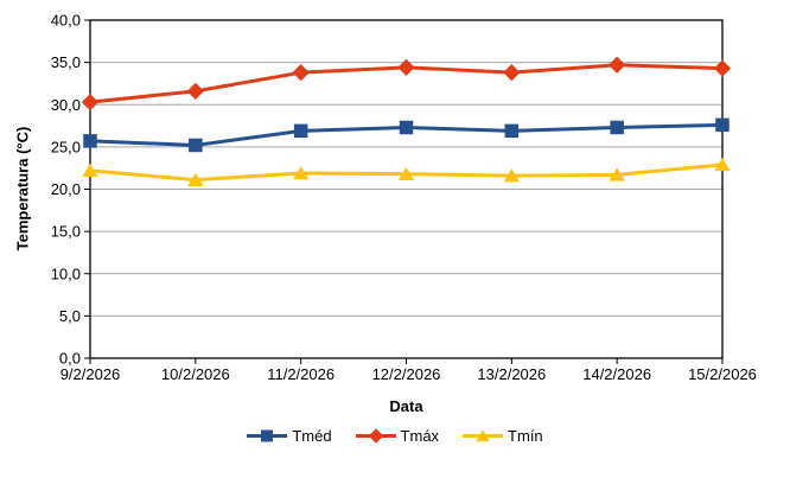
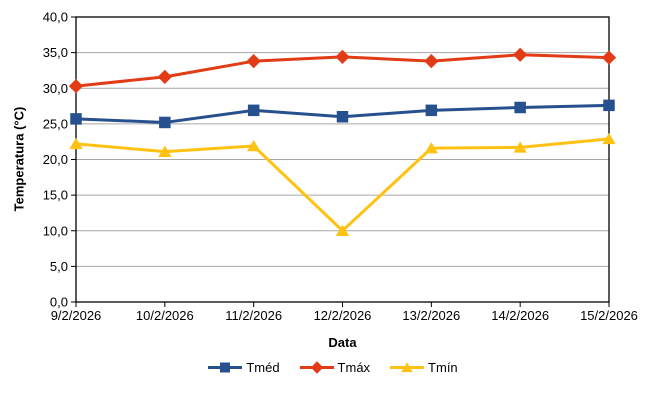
Tméd/12/2/2026: 27 -> 26
Tmín/12/2/2026: 22 -> 10
